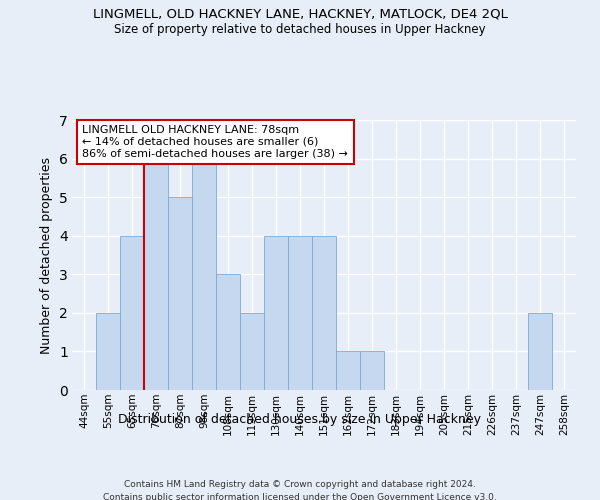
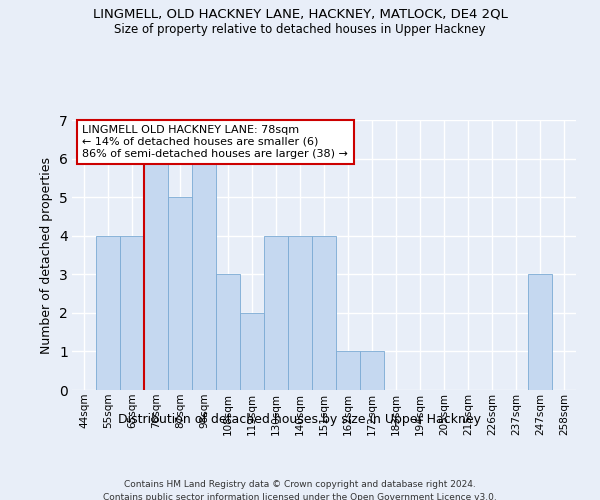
55sqm: 2 -> 4
247sqm: 2 -> 3
